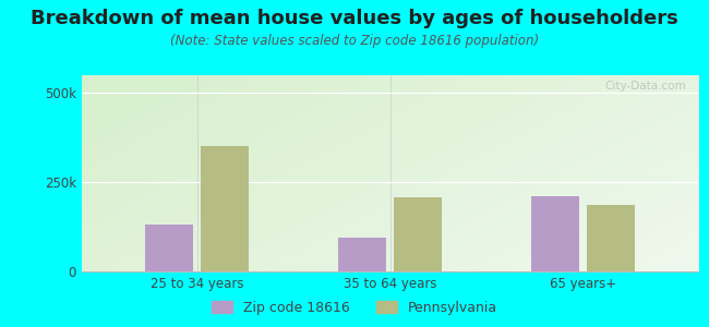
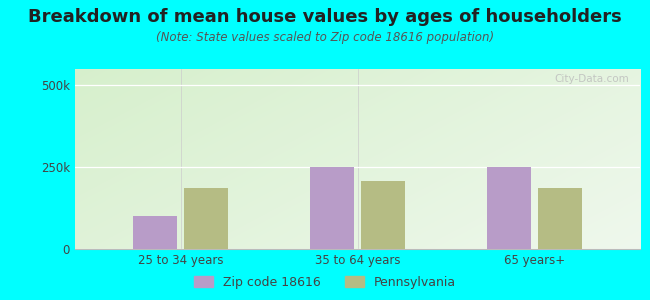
Zip code 18616/25 to 34 years: 130k -> 100k
Pennsylvania/25 to 34 years: 350k -> 185k
Zip code 18616/35 to 64 years: 95k -> 252k
Zip code 18616/65 years+: 210k -> 252k
